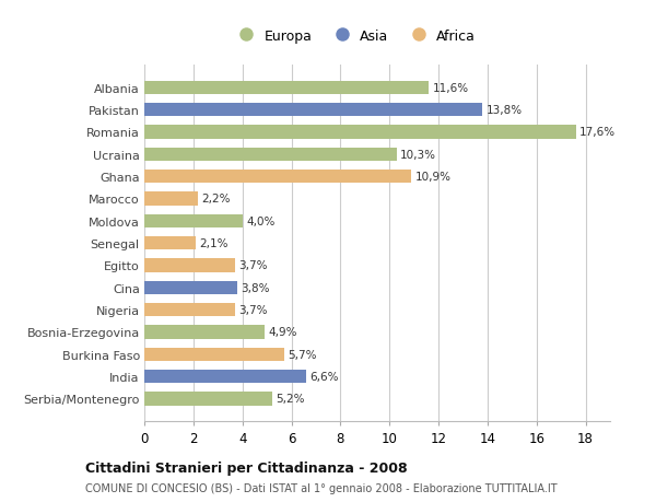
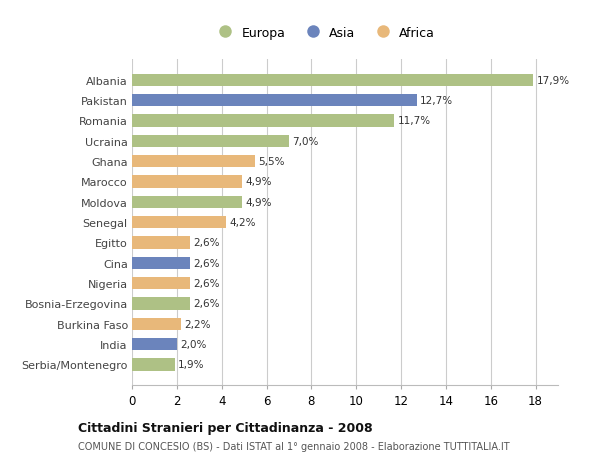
Albania: 11,6% -> 17,9%
Pakistan: 13,8% -> 12,7%
Romania: 17,6% -> 11,7%
Ucraina: 10,3% -> 7,0%
Ghana: 10,9% -> 5,5%
Marocco: 2,2% -> 4,9%
Moldova: 4,0% -> 4,9%
Senegal: 2,1% -> 4,2%
Egitto: 3,7% -> 2,6%
Cina: 3,8% -> 2,6%
Nigeria: 3,7% -> 2,6%
Bosnia-Erzegovina: 4,9% -> 2,6%
Burkina Faso: 5,7% -> 2,2%
India: 6,6% -> 2,0%
Serbia/Montenegro: 5,2% -> 1,9%
